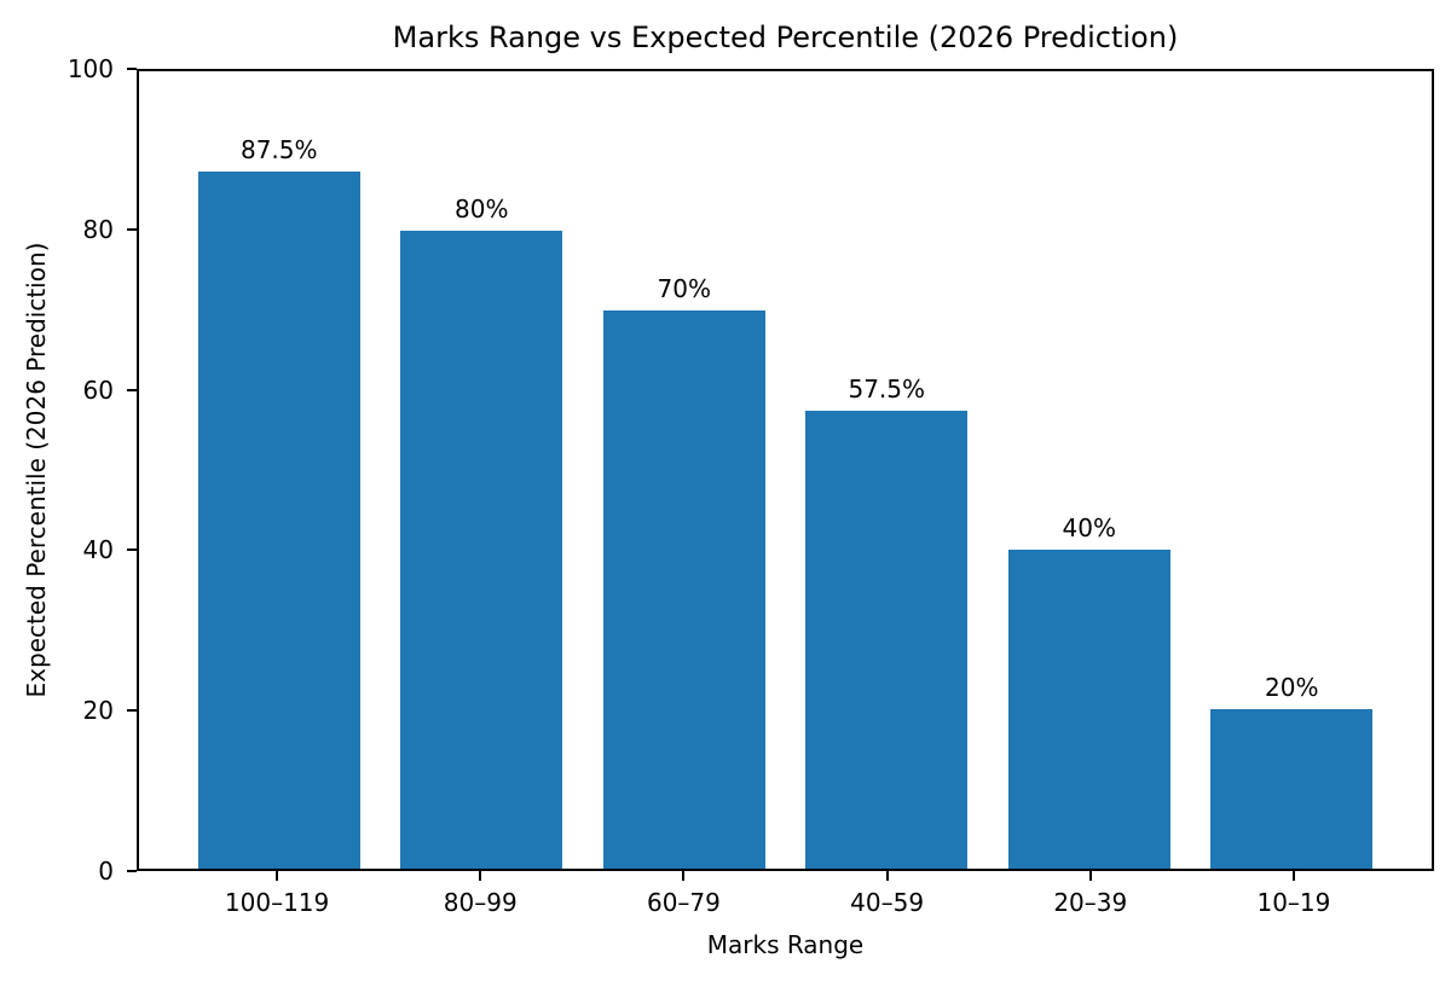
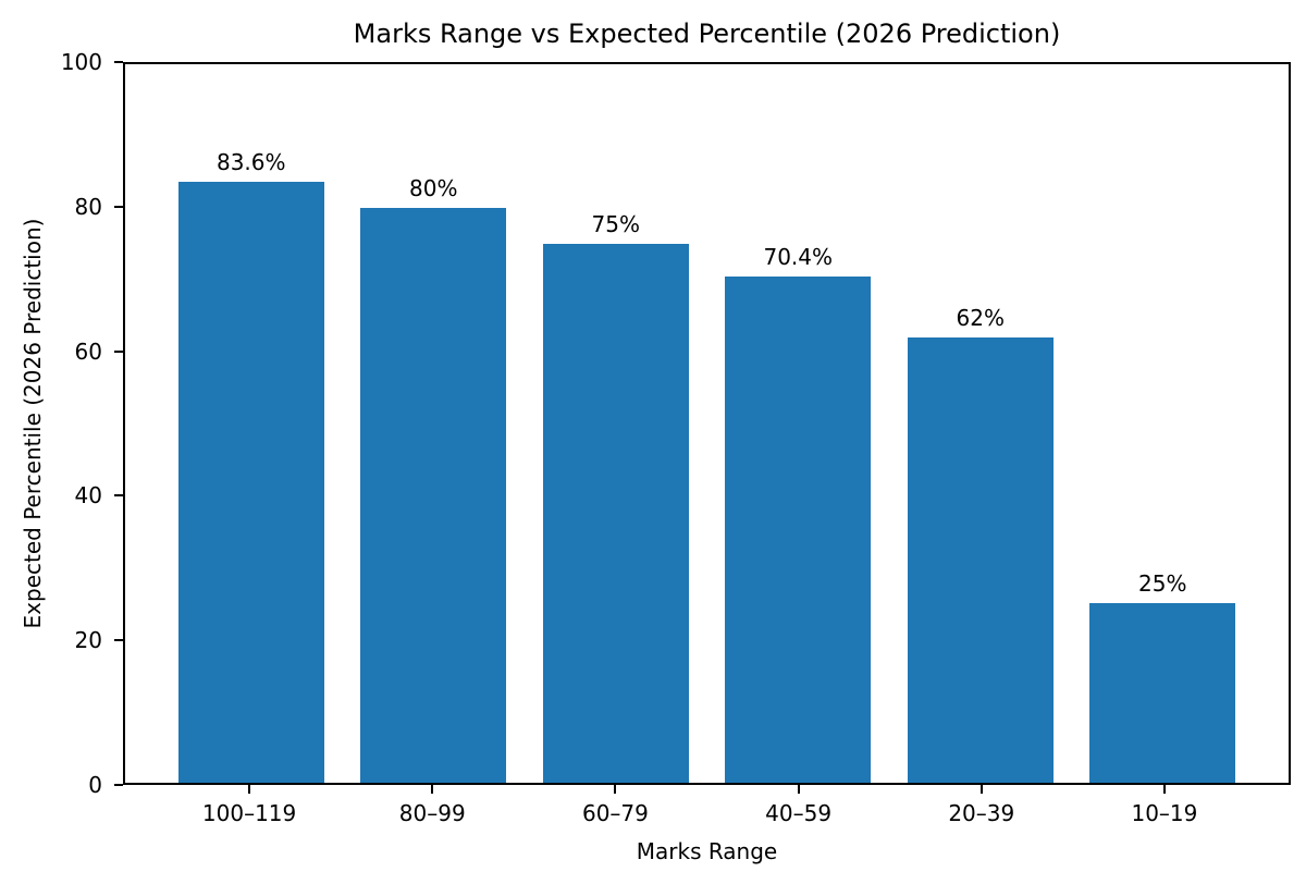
100–119: 87.5% -> 83.6%
60–79: 70% -> 75%
40–59: 57.5% -> 70.4%
20–39: 40% -> 62%
10–19: 20% -> 25%
